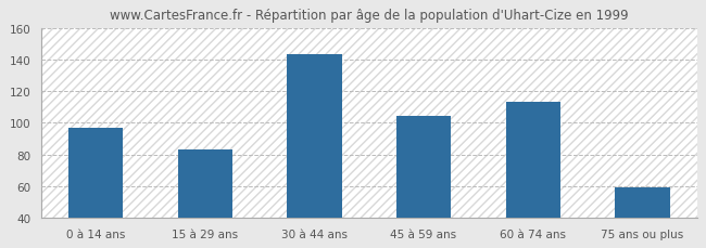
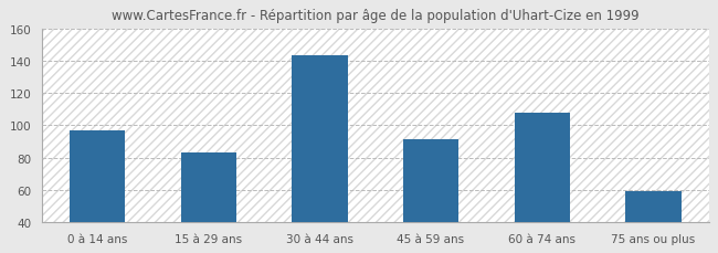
45 à 59 ans: 104 -> 91
60 à 74 ans: 113 -> 108
